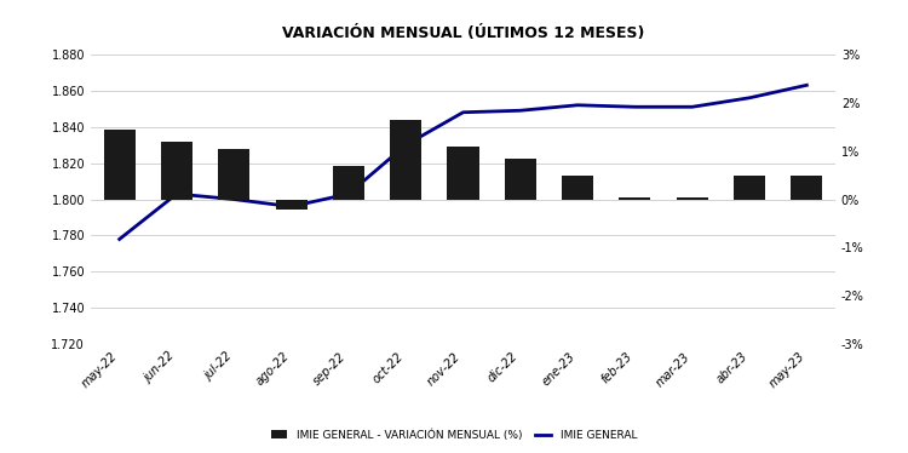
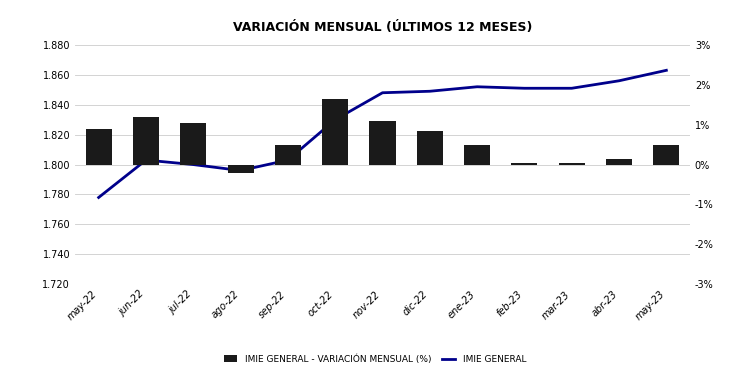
IMIE GENERAL - VARIACIÓN MENSUAL (%)/may-22: 1.45% -> 0.90%
IMIE GENERAL - VARIACIÓN MENSUAL (%)/sep-22: 0.70% -> 0.50%
IMIE GENERAL - VARIACIÓN MENSUAL (%)/abr-23: 0.48% -> 0.15%
